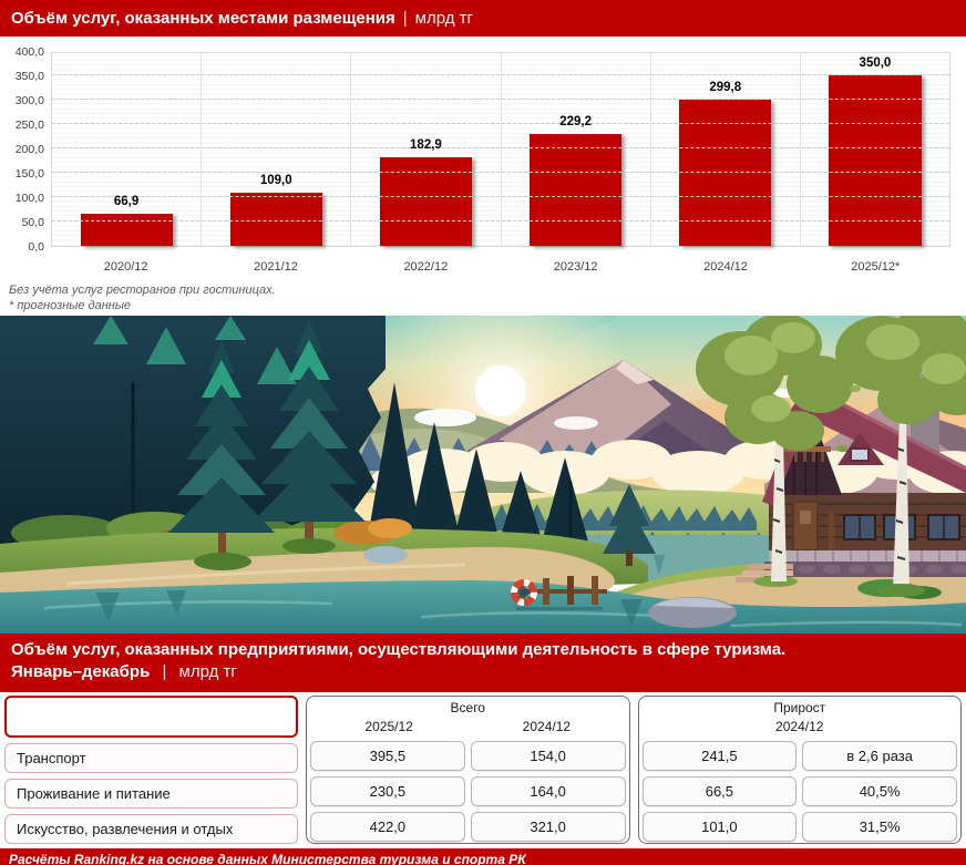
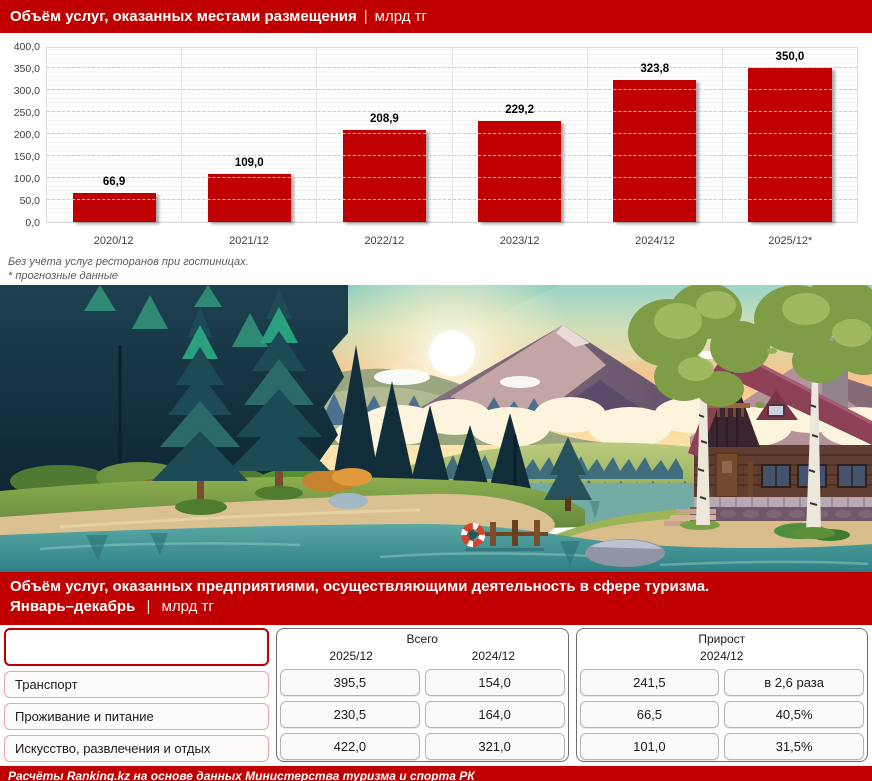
2022/12: 182,9 -> 208,9
2024/12: 299,8 -> 323,8
